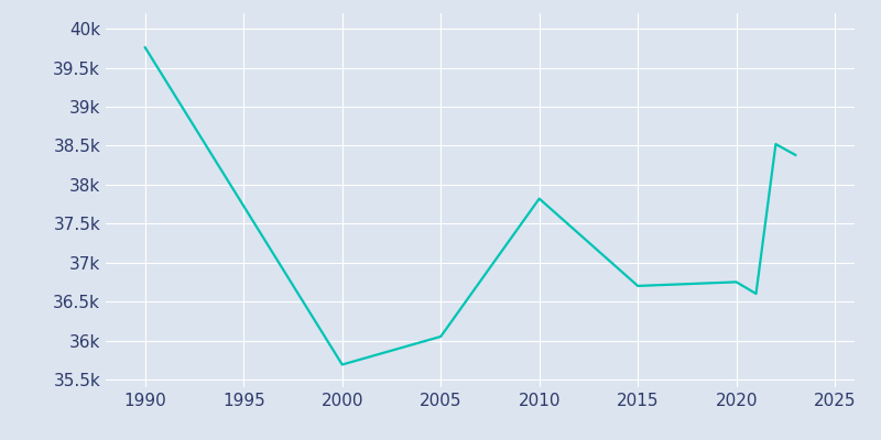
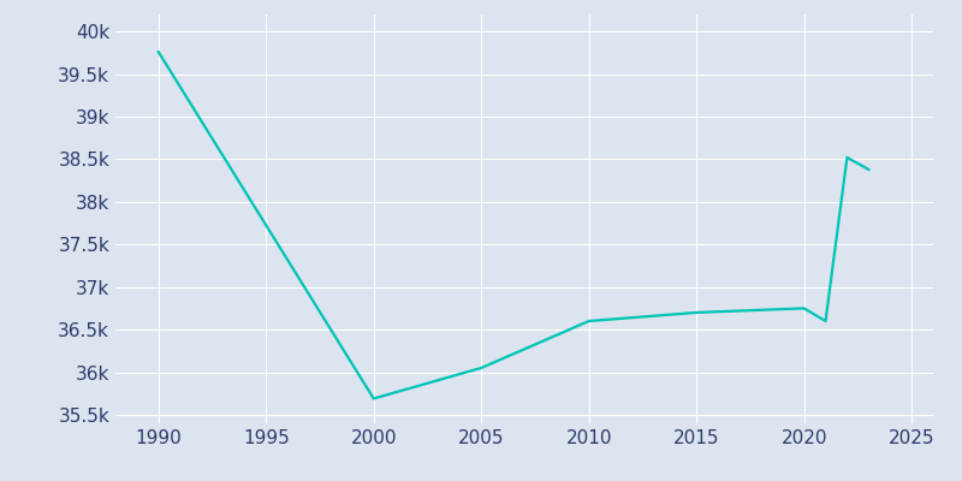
2010: 37.82k -> 36.60k
